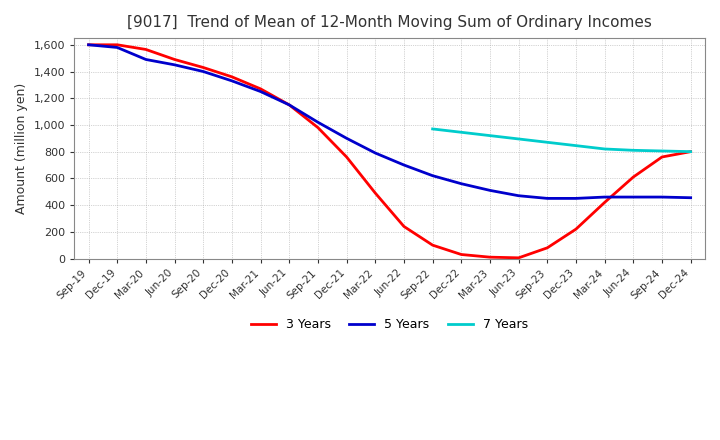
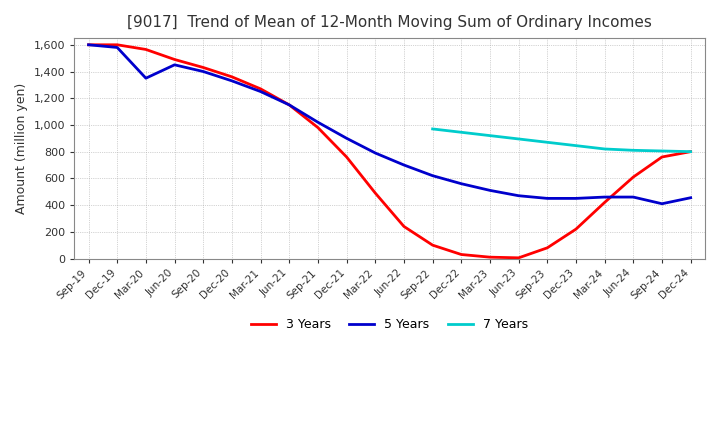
5 Years/Mar-20: 1,490 -> 1,350
5 Years/Sep-24: 460 -> 410
